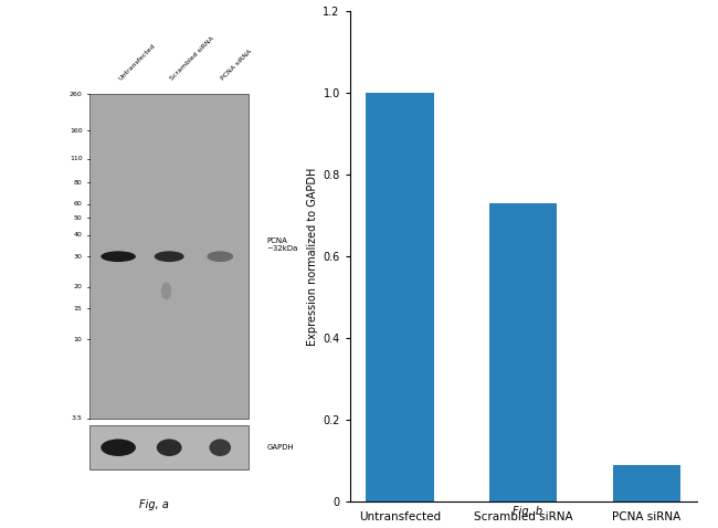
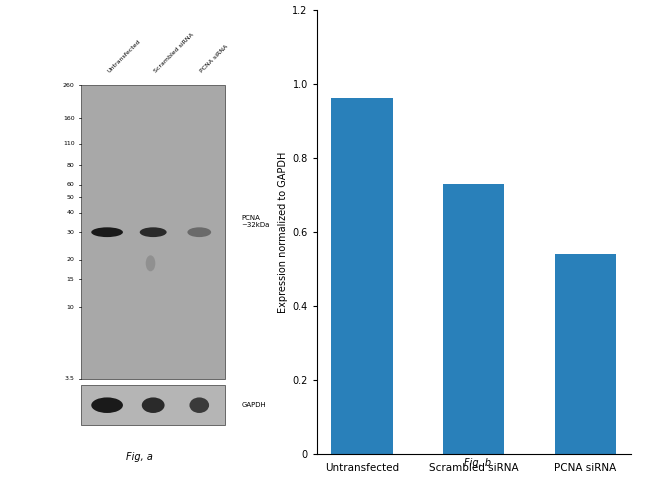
Untransfected: 1.00 -> 0.96
PCNA siRNA: 0.09 -> 0.54
